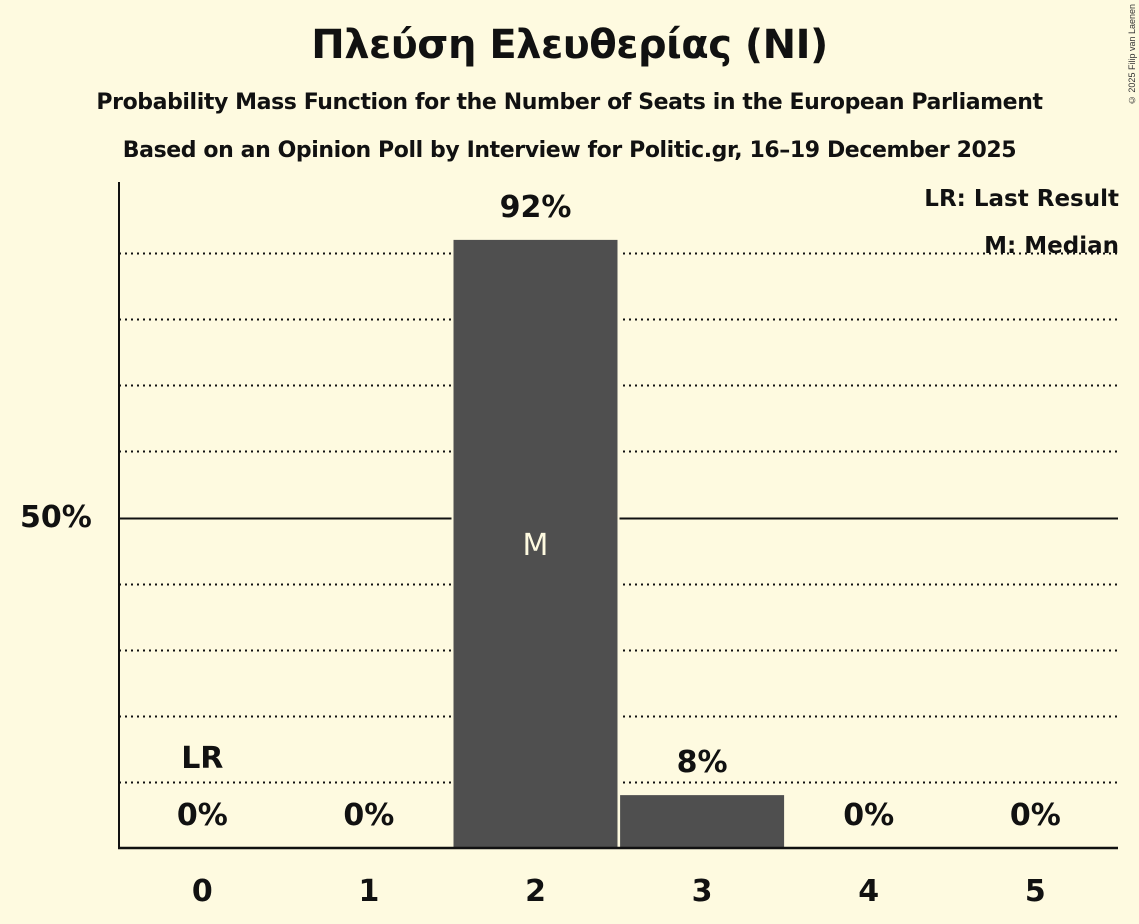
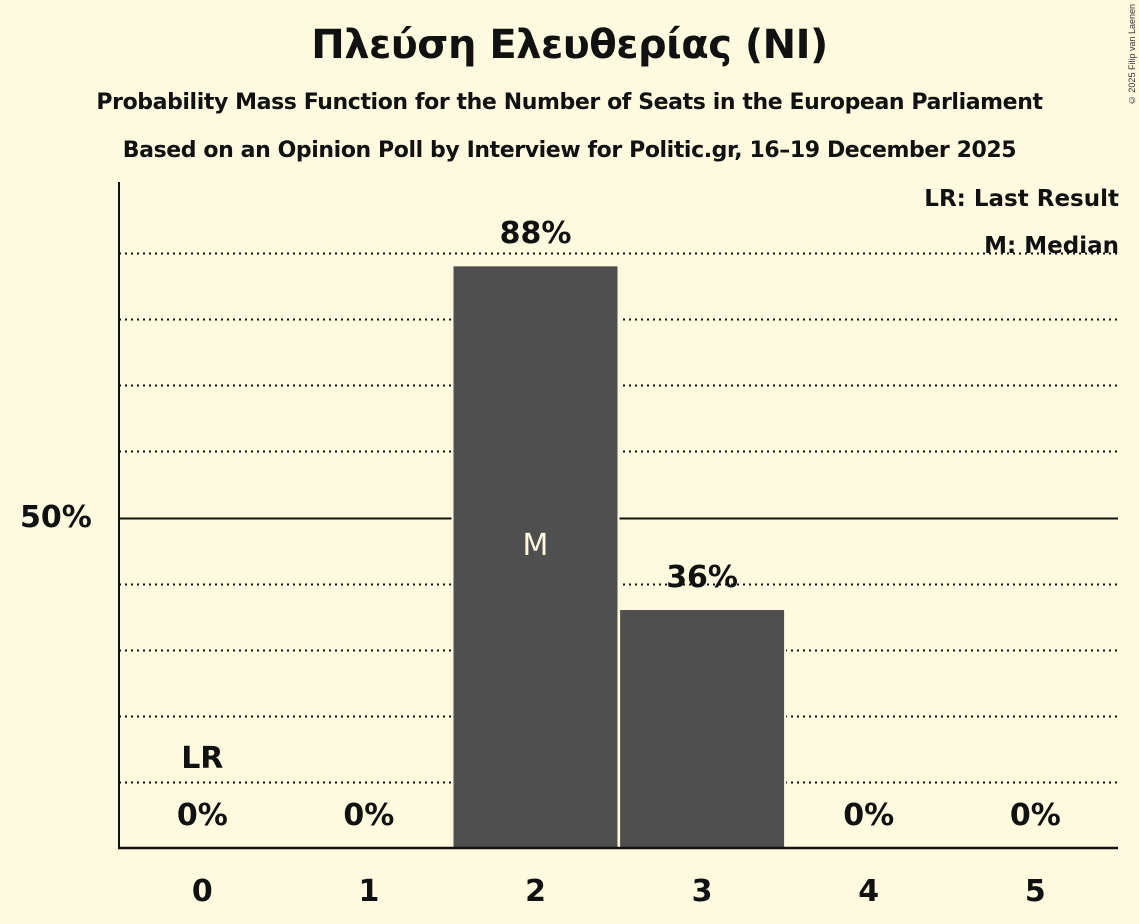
2: 92% -> 88%
3: 8% -> 36%
